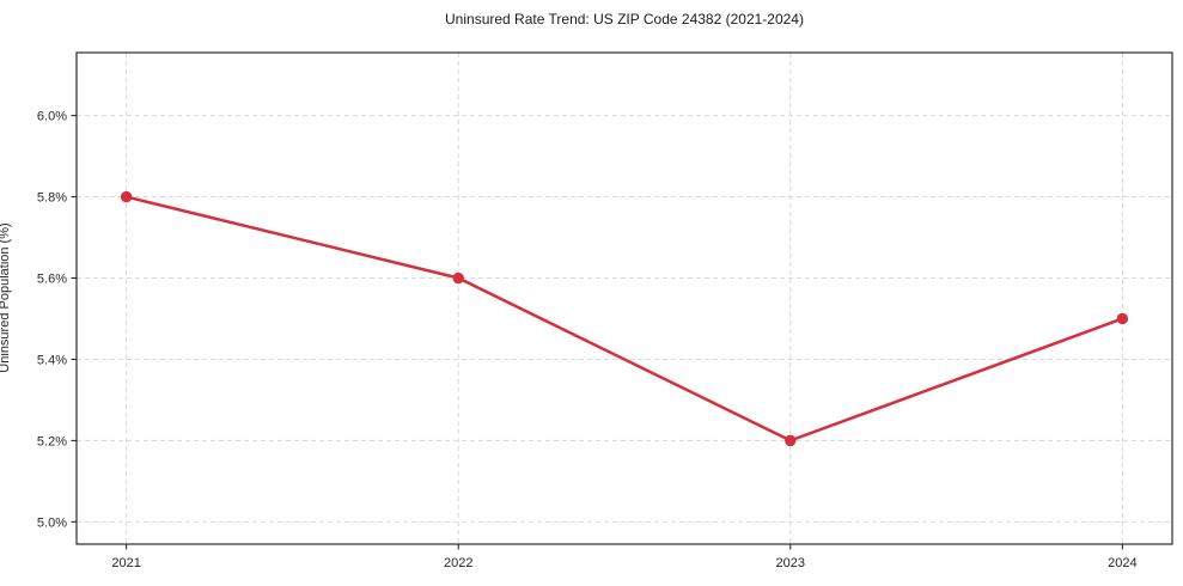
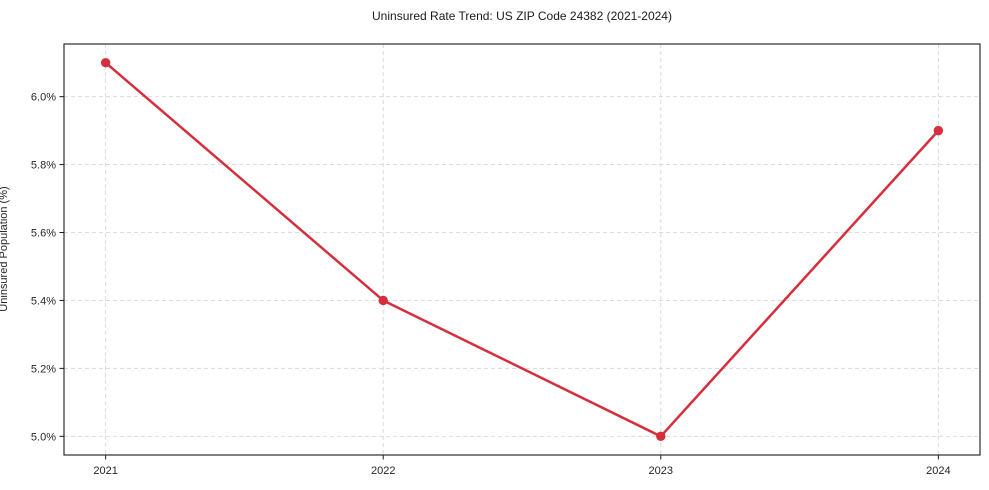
2021: 5.8% -> 6.1%
2022: 5.6% -> 5.4%
2023: 5.2% -> 5.0%
2024: 5.5% -> 5.9%
